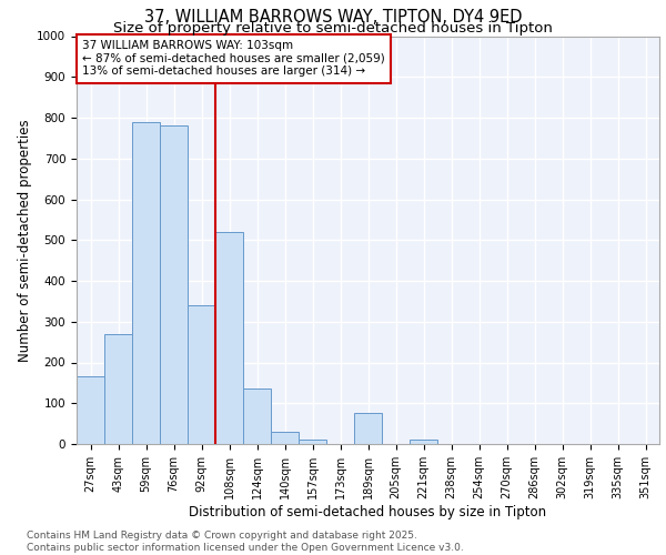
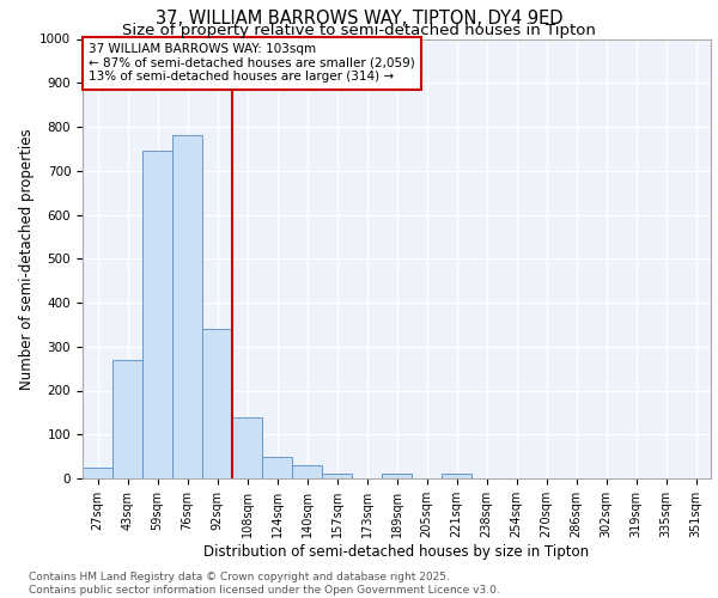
27sqm: 165 -> 25
59sqm: 790 -> 745
108sqm: 520 -> 140
124sqm: 135 -> 50
189sqm: 75 -> 10
